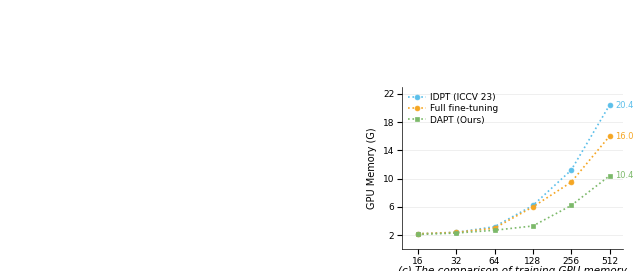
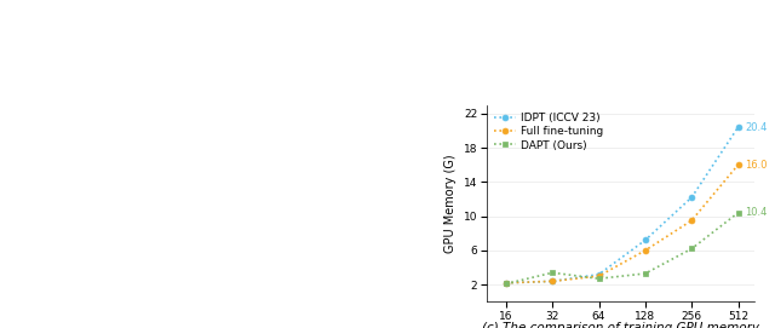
DAPT (Ours)/32: 2.3 -> 3.4
IDPT (ICCV 23)/128: 6.2 -> 7.2
IDPT (ICCV 23)/256: 11.2 -> 12.2
